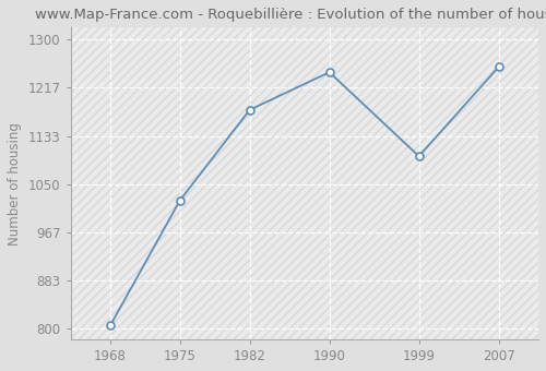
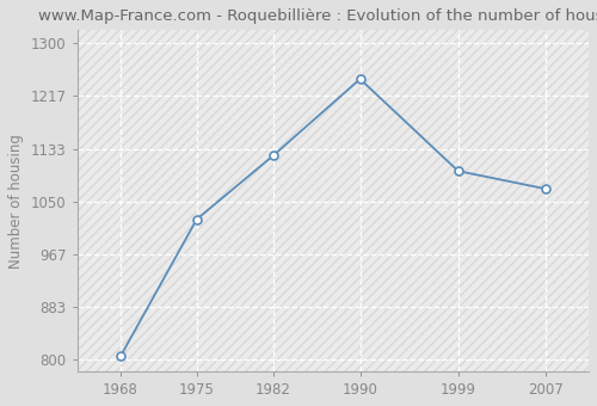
1982: 1178 -> 1122
2007: 1252 -> 1070
